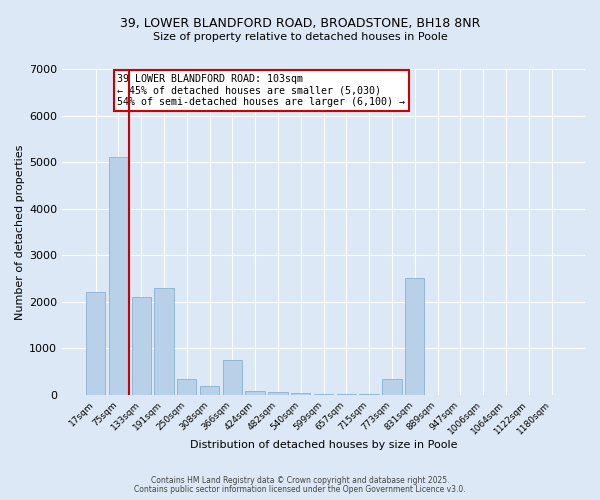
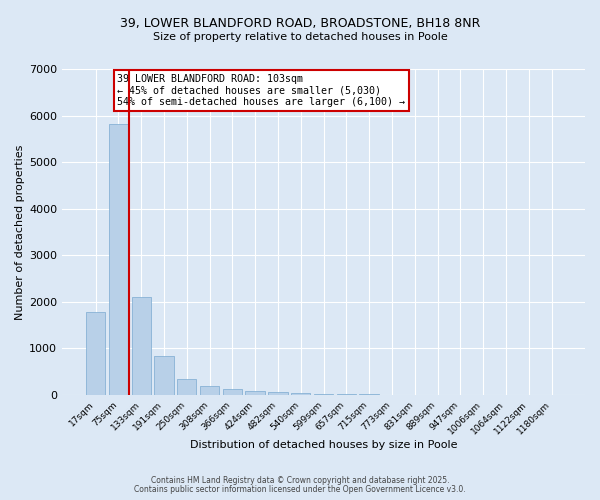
17sqm: 2200 -> 1780
75sqm: 5100 -> 5820
191sqm: 2300 -> 830
366sqm: 750 -> 120
773sqm: 350 -> 0
831sqm: 2500 -> 0
